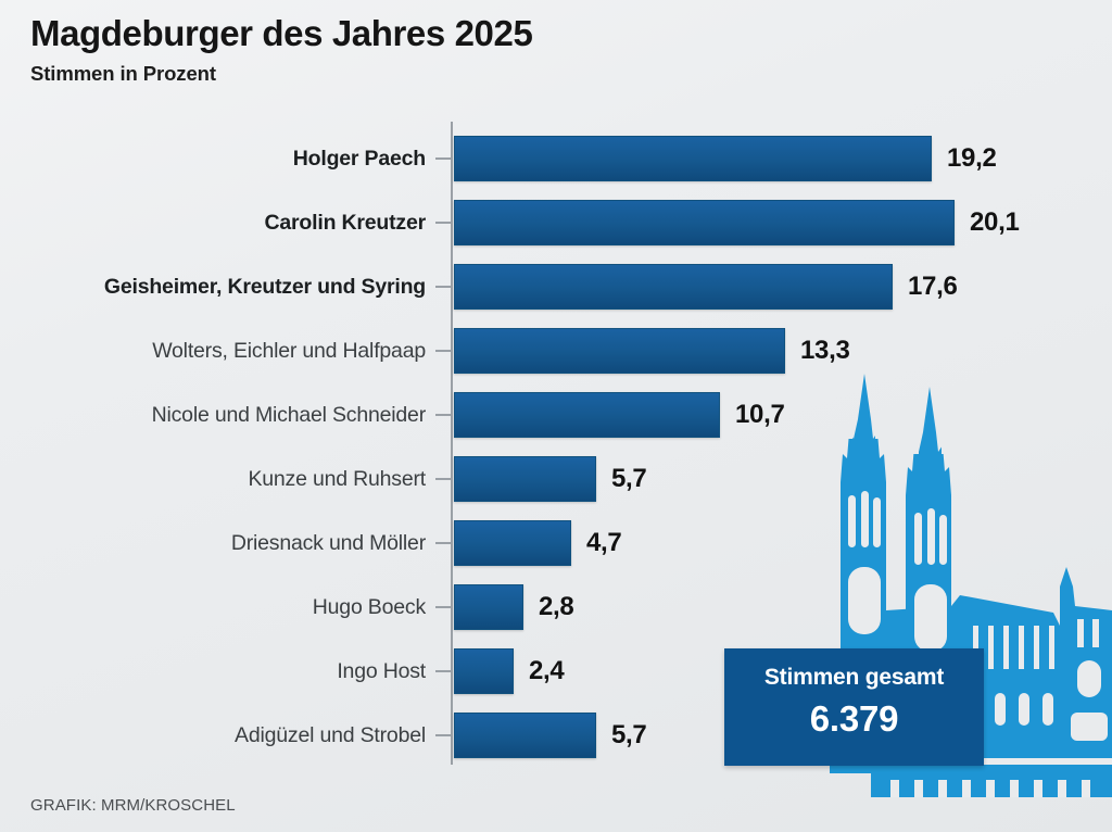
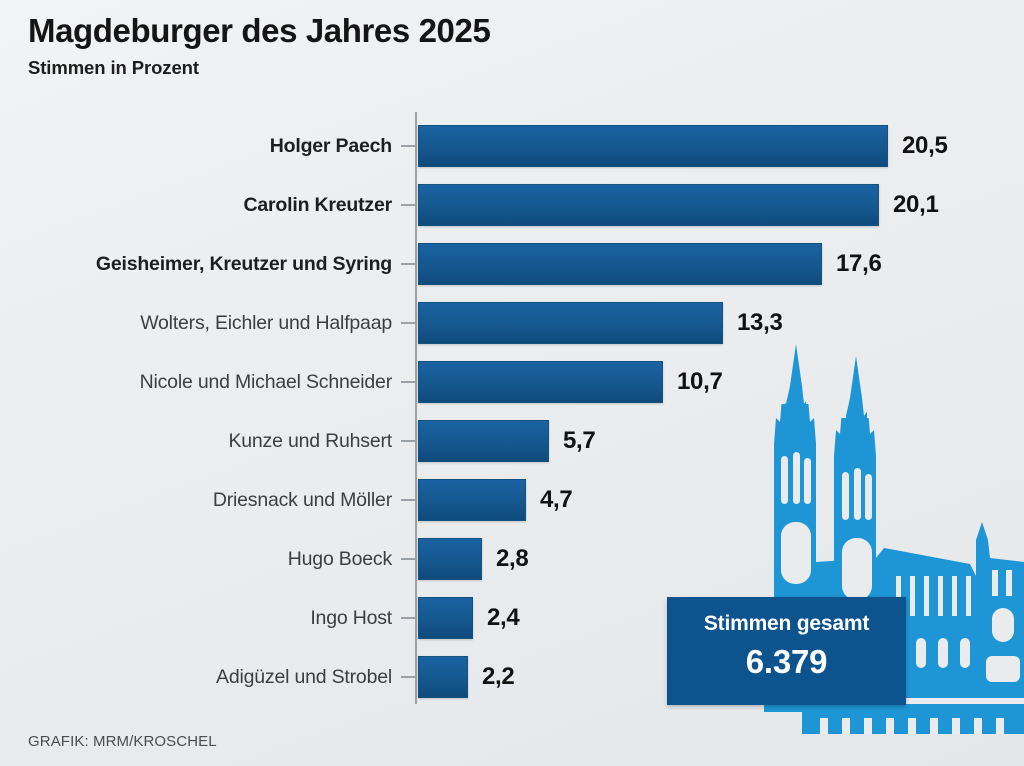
Holger Paech: 19,2 -> 20,5
Adigüzel und Strobel: 5,7 -> 2,2
